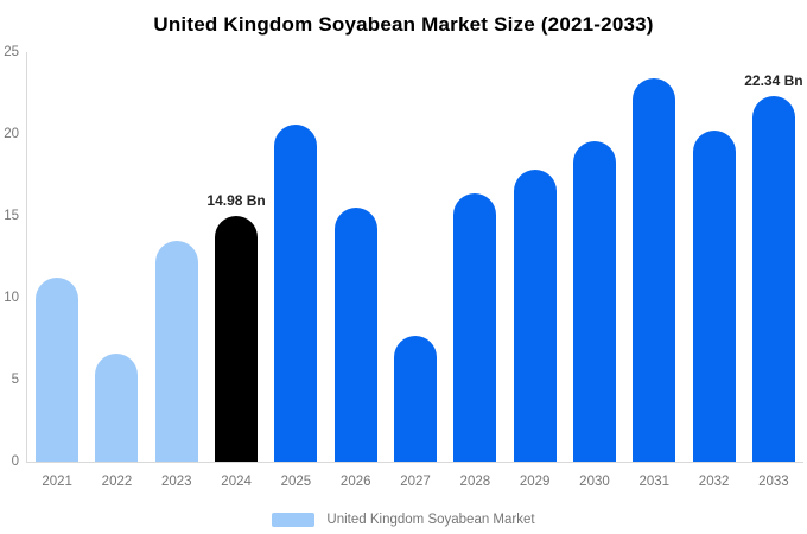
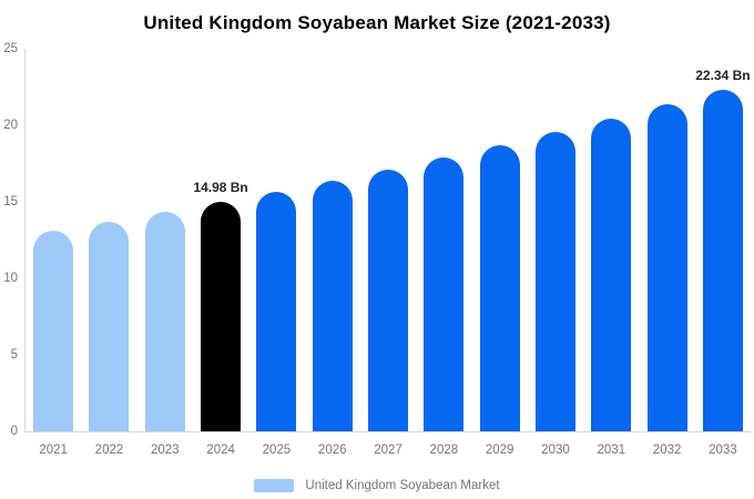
2021: 11.2 -> 13.1
2022: 6.6 -> 13.7
2023: 13.5 -> 14.3
2025: 20.6 -> 15.7
2026: 15.5 -> 16.4
2027: 7.7 -> 17.1
2028: 16.4 -> 17.9
2029: 17.8 -> 18.7
2031: 23.4 -> 20.4
2032: 20.2 -> 21.4
